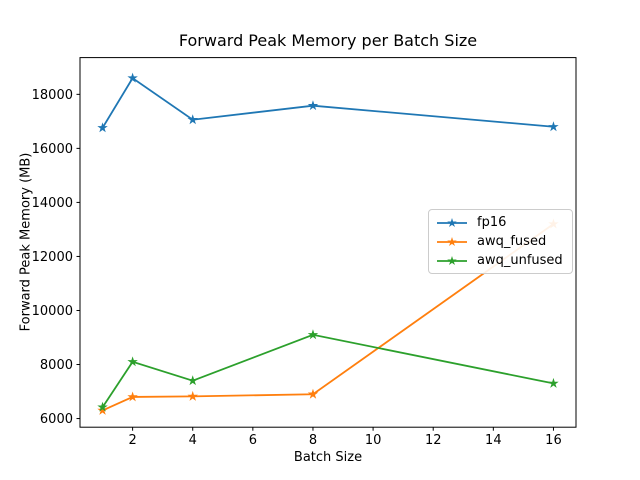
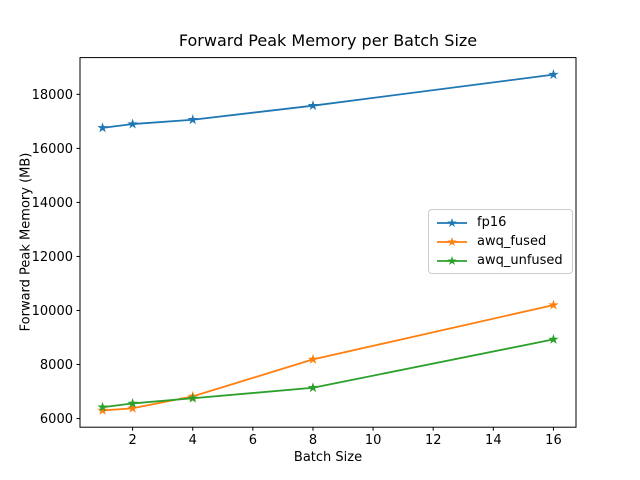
fp16/2: 18600 -> 16900
awq_fused/2: 6800 -> 6400
awq_unfused/2: 8100 -> 6600
awq_unfused/4: 7400 -> 6800
awq_fused/8: 6900 -> 8200
awq_unfused/8: 9100 -> 7100
fp16/16: 16800 -> 18700
awq_fused/16: 13200 -> 10200
awq_unfused/16: 7300 -> 8900
